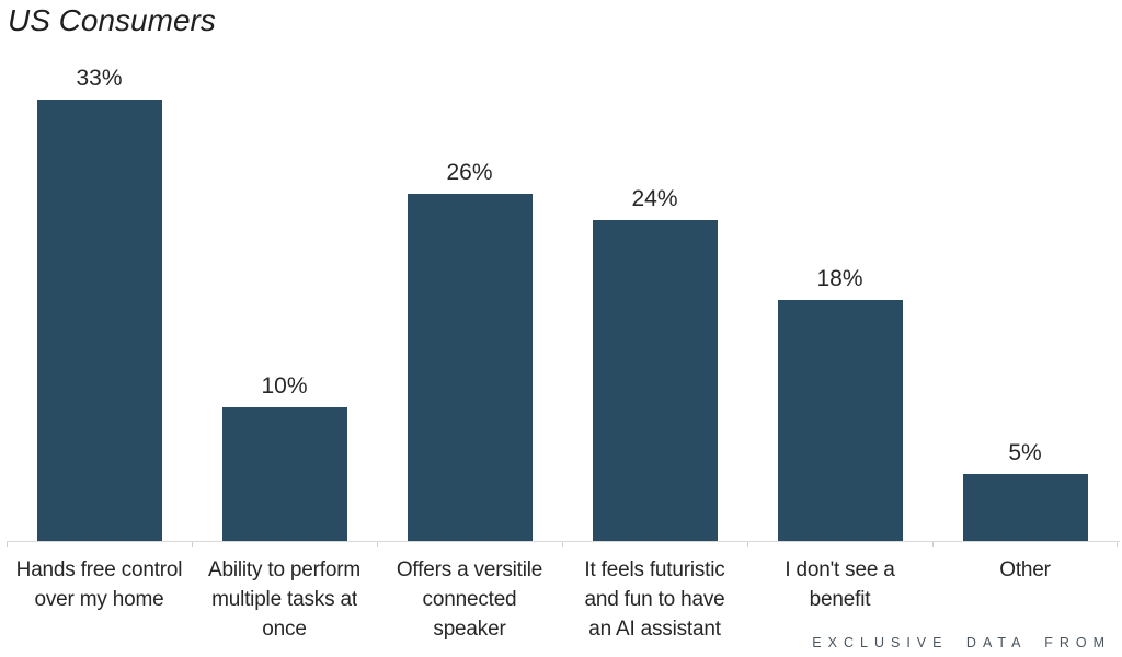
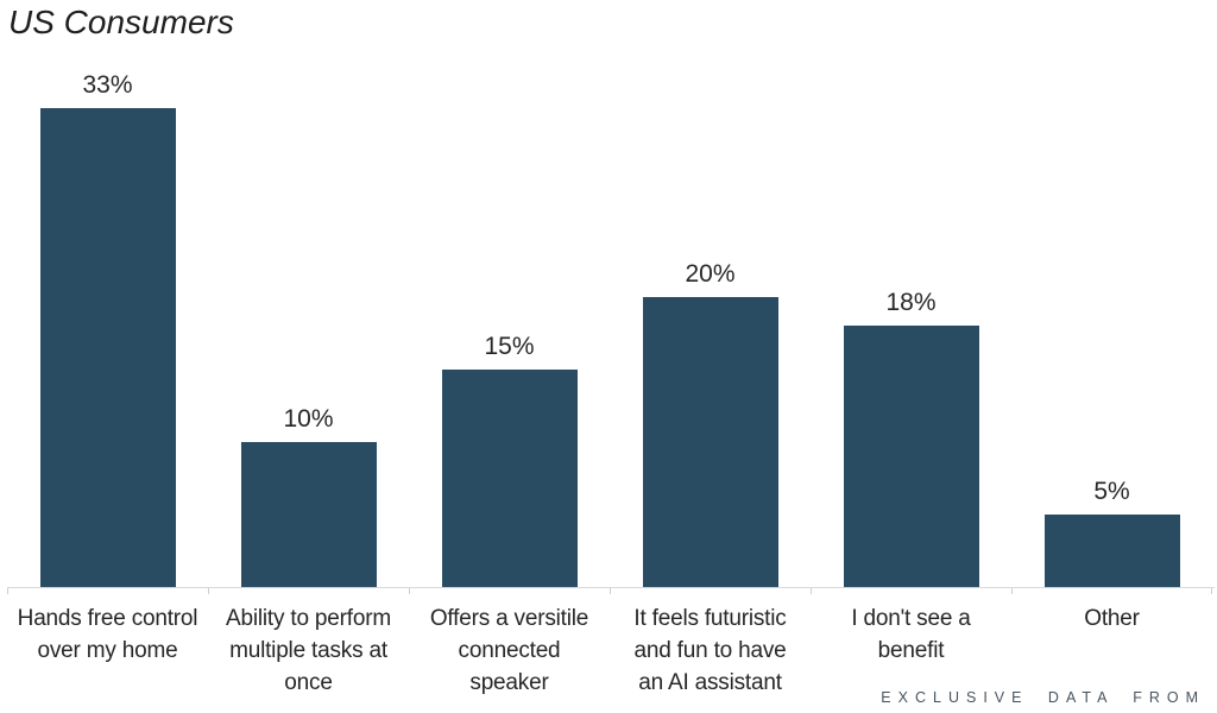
Offers a versitile connected speaker: 26% -> 15%
It feels futuristic and fun to have an AI assistant: 24% -> 20%
